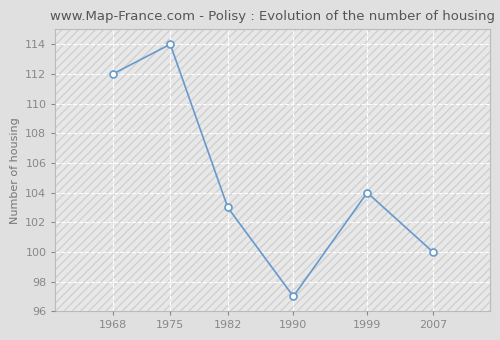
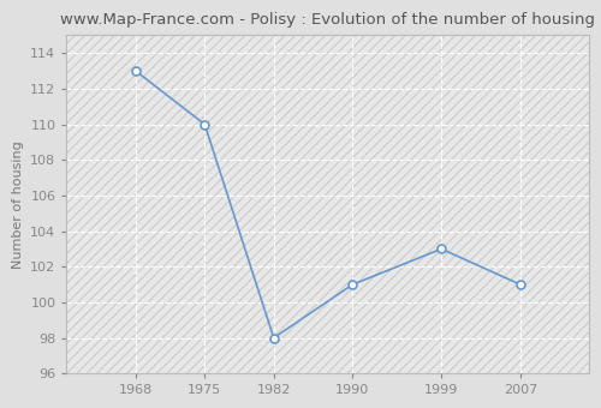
1968: 112 -> 113
1975: 114 -> 110
1982: 103 -> 98
1990: 97 -> 101
1999: 104 -> 103
2007: 100 -> 101
